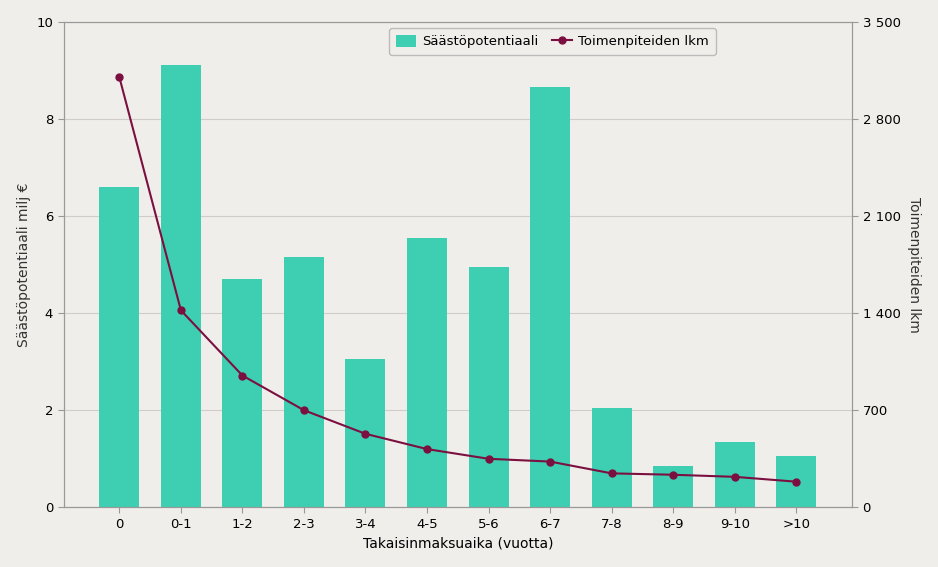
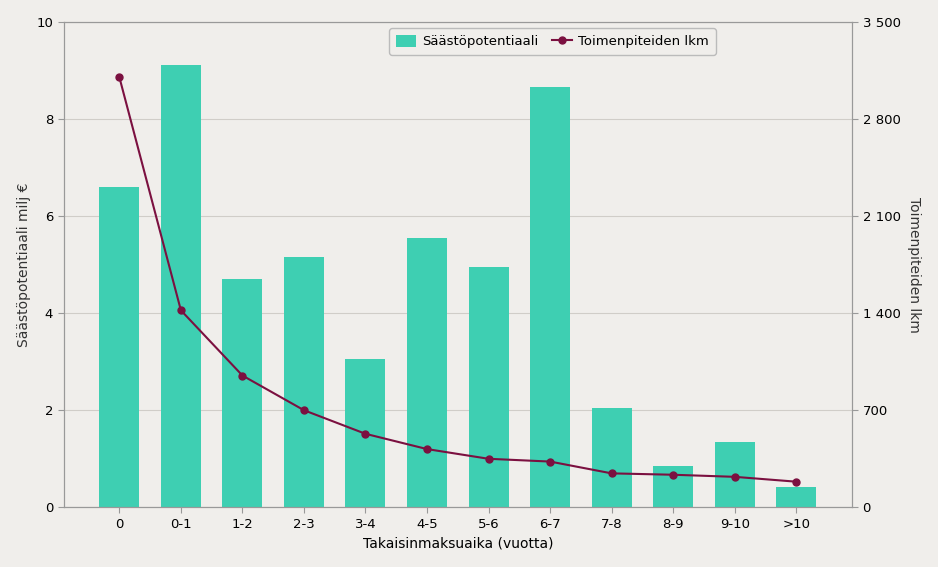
Säästöpotentiaali/>10: 1.05 -> 0.42
